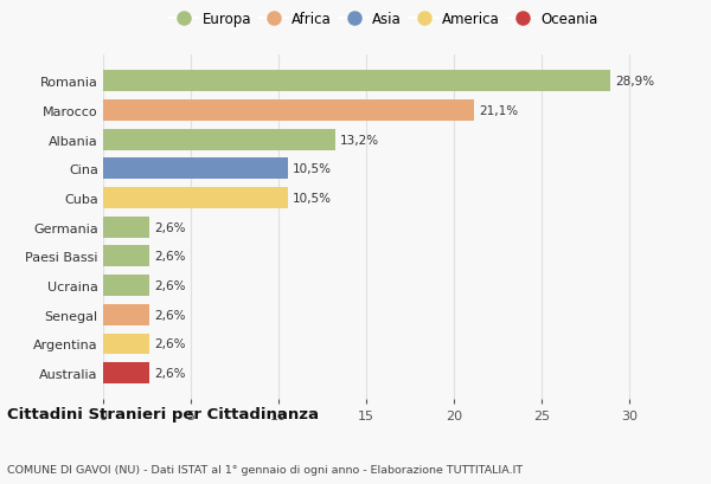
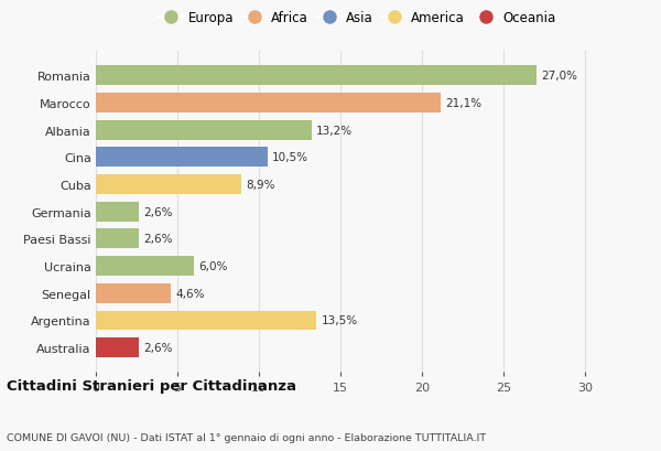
Romania: 28,9% -> 27,0%
Cuba: 10,5% -> 8,9%
Ucraina: 2,6% -> 6,0%
Senegal: 2,6% -> 4,6%
Argentina: 2,6% -> 13,5%
